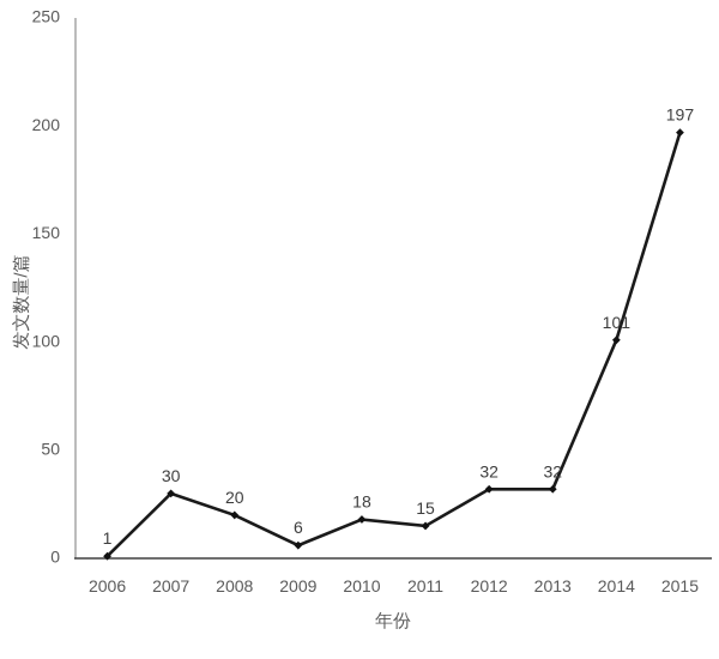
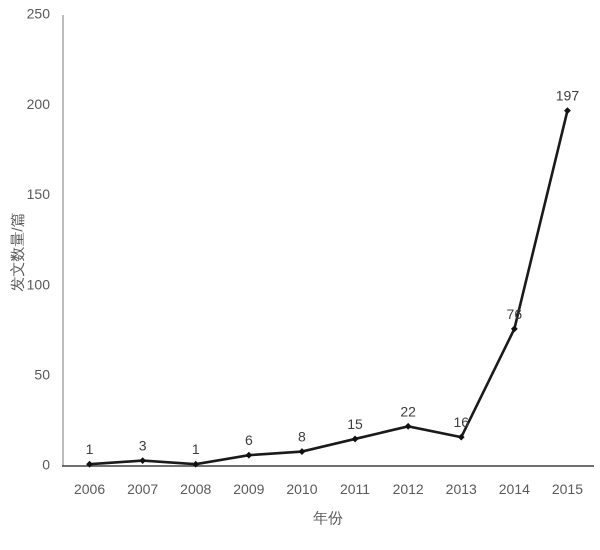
2007: 30 -> 3
2008: 20 -> 1
2010: 18 -> 8
2012: 32 -> 22
2013: 32 -> 16
2014: 101 -> 76
